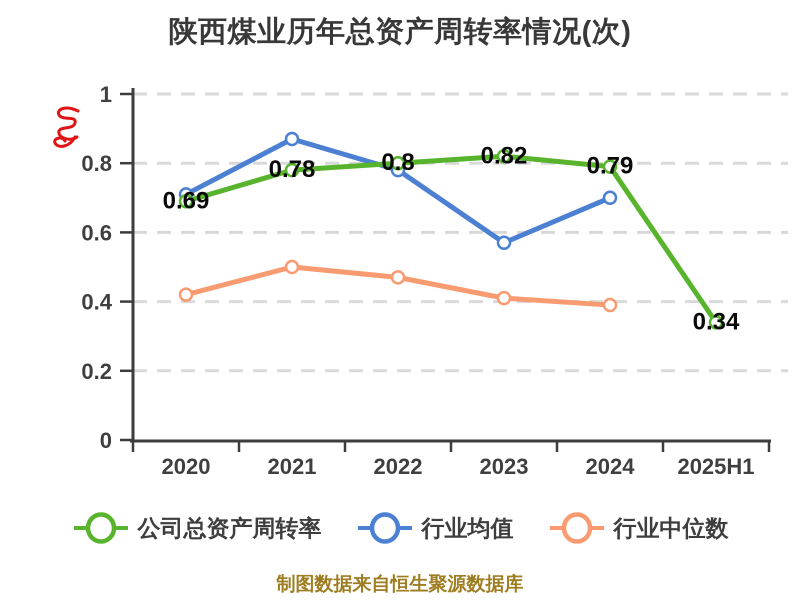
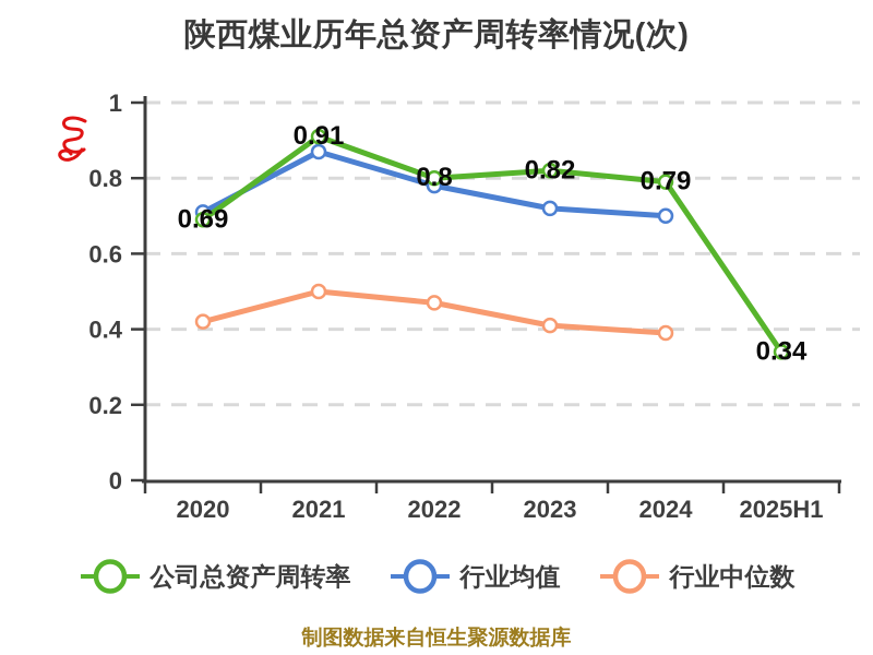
公司总资产周转率/2021: 0.78 -> 0.91
行业均值/2023: 0.57 -> 0.72
